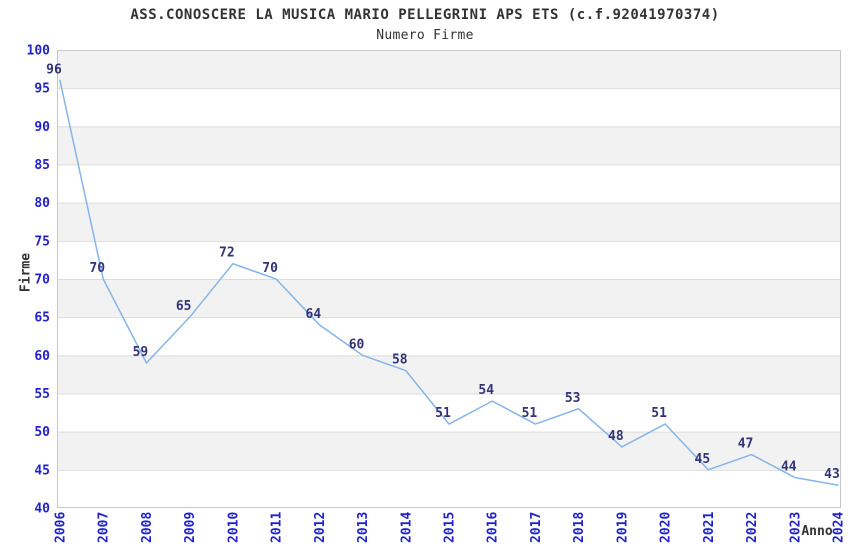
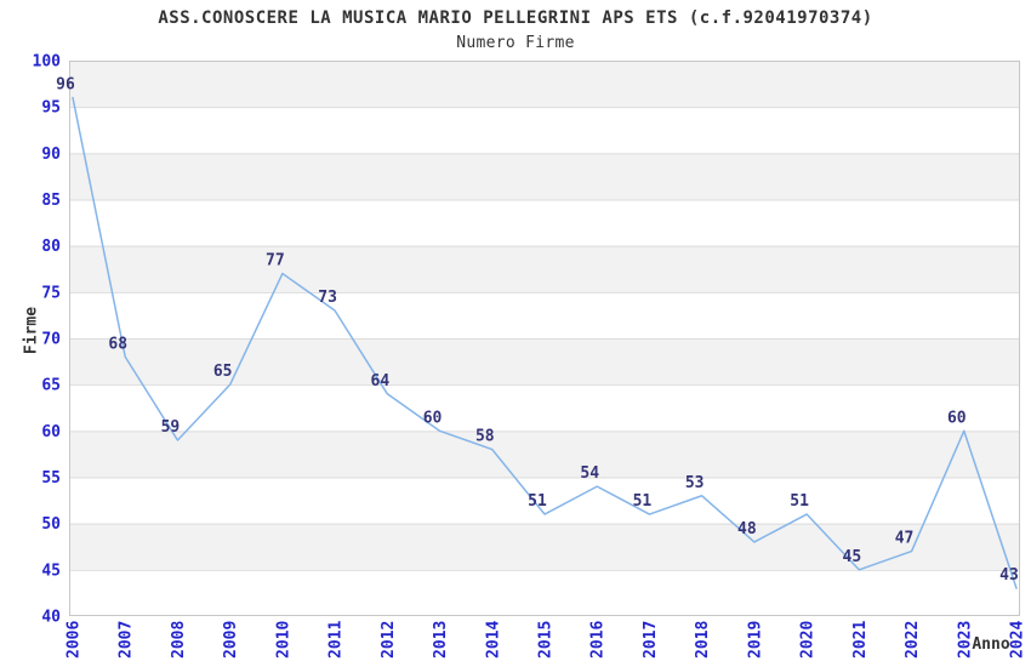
2007: 70 -> 68
2010: 72 -> 77
2011: 70 -> 73
2023: 44 -> 60
